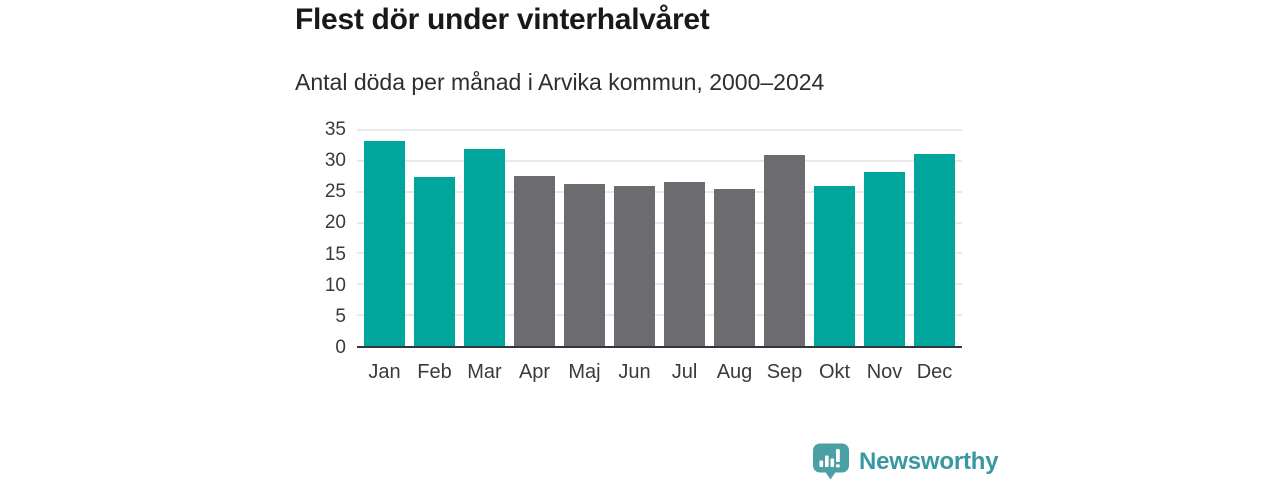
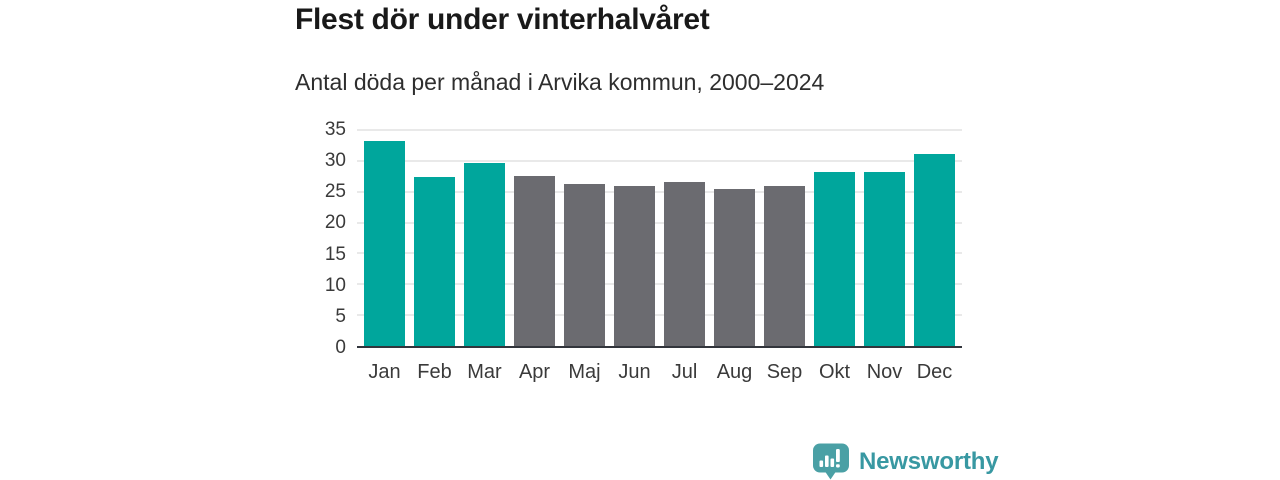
Mar: 32 -> 30
Sep: 31 -> 26
Okt: 26 -> 28
